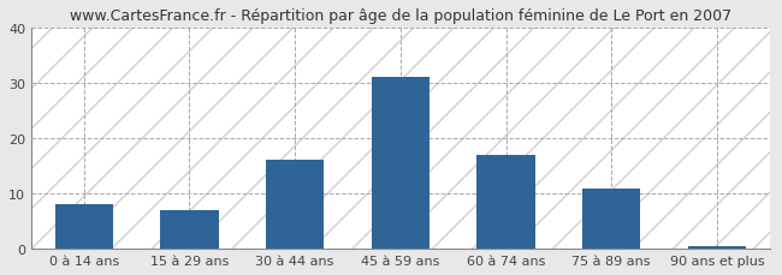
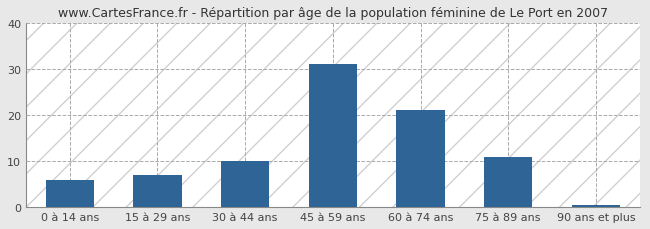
0 à 14 ans: 8.0 -> 6.0
30 à 44 ans: 16.0 -> 10.0
60 à 74 ans: 17.0 -> 21.0
